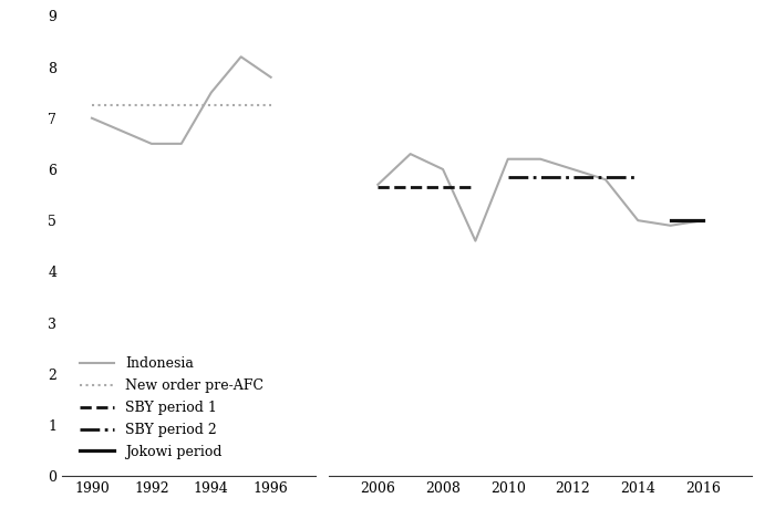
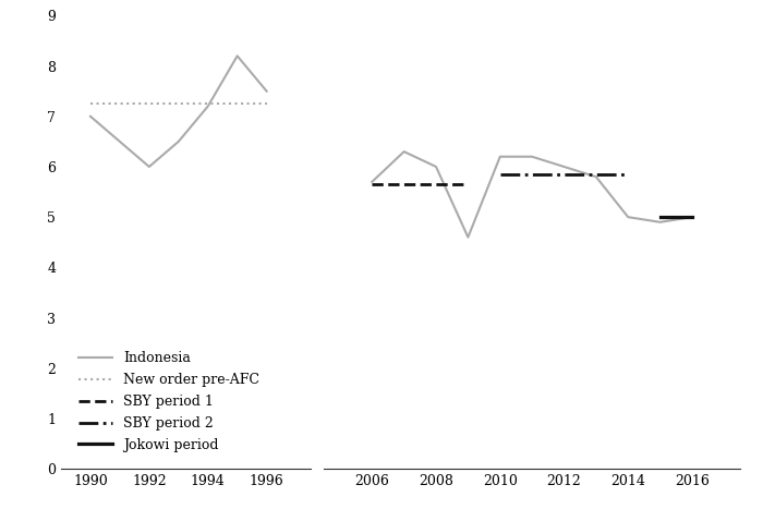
1992: 6.5 -> 6.0
1994: 7.5 -> 7.2
1996: 7.8 -> 7.5
